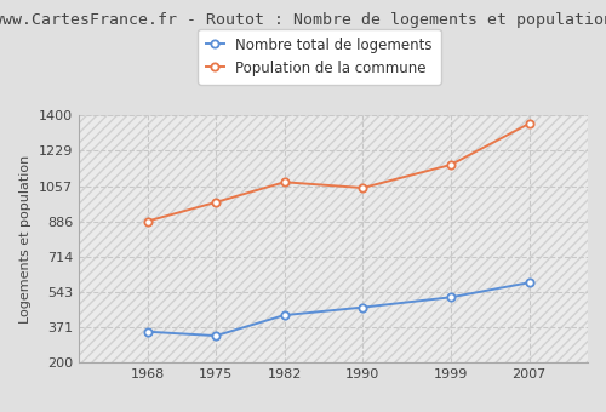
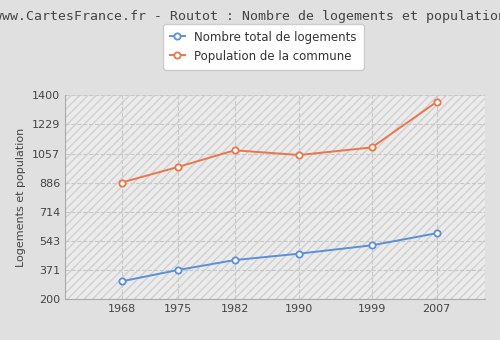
Nombre total de logements/1968: 350 -> 300
Nombre total de logements/1975: 330 -> 370
Population de la commune/1999: 1160 -> 1090
